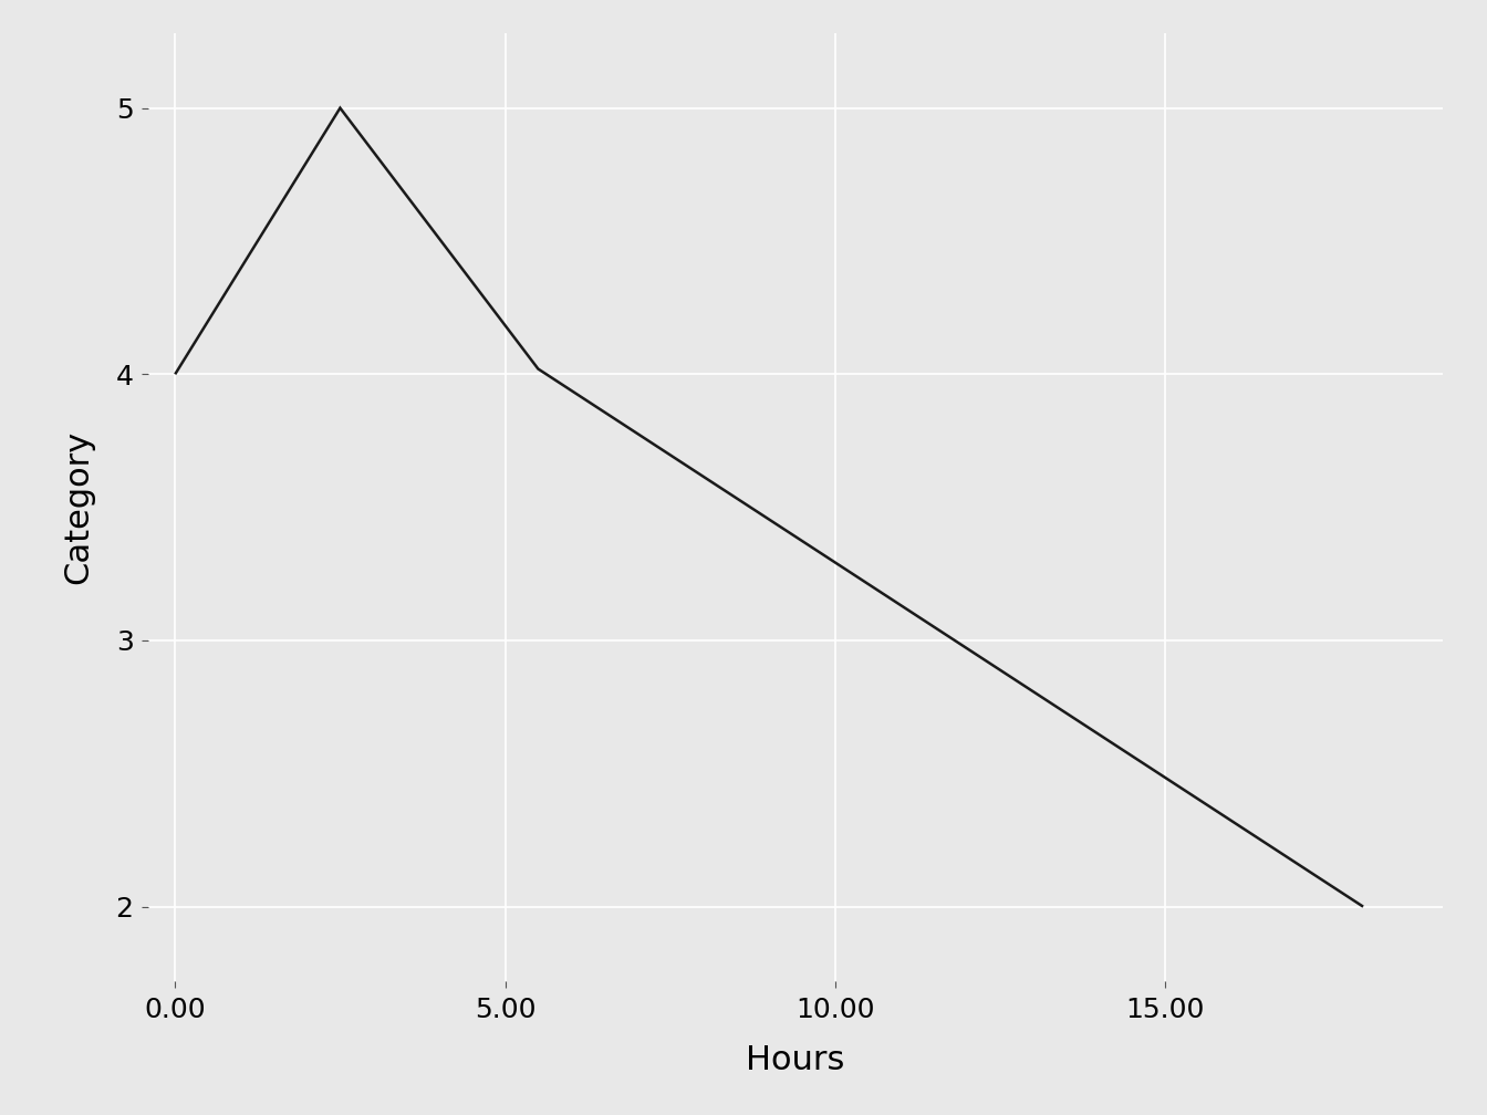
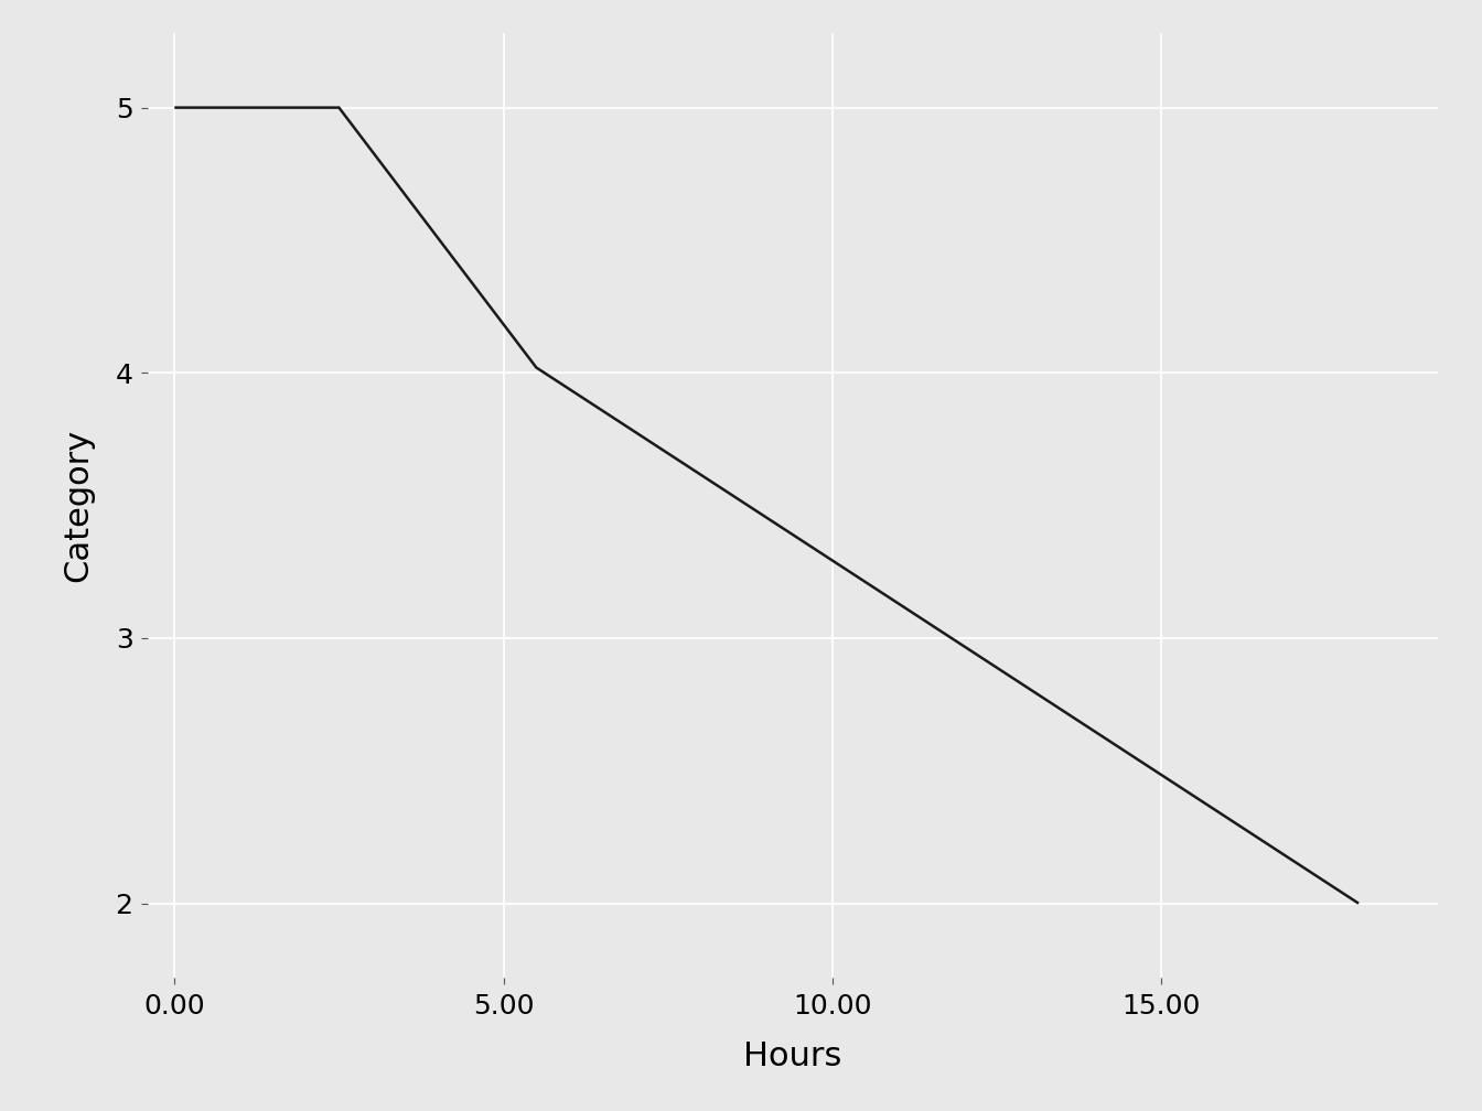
0.00: 4.00 -> 5.00
